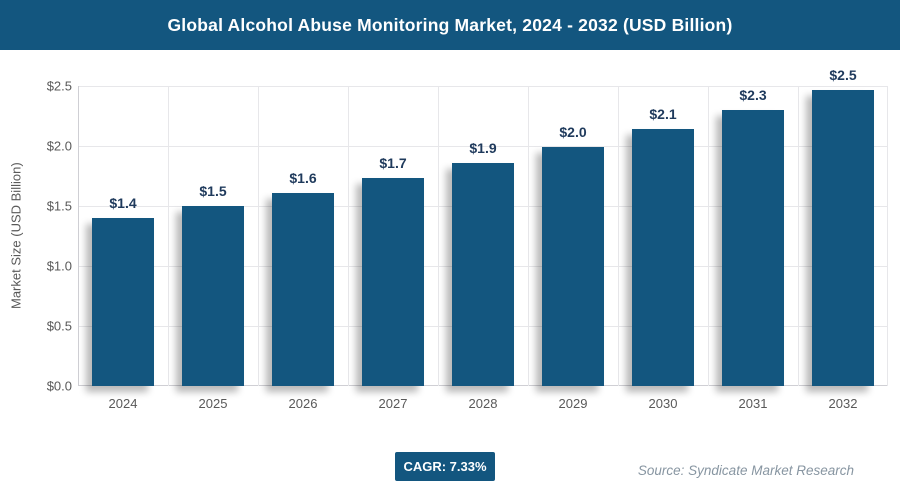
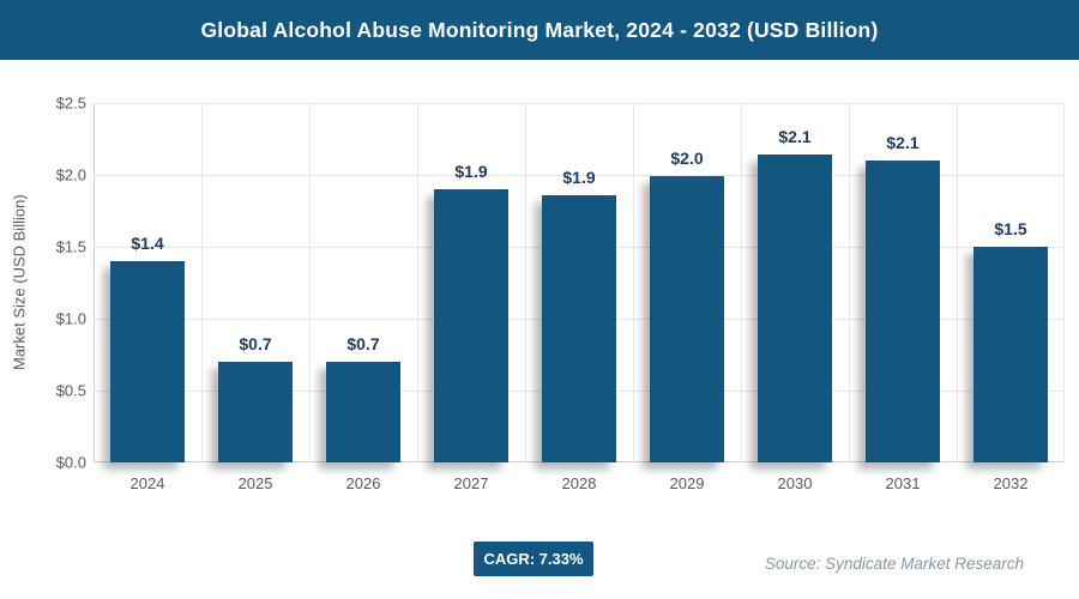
2025: $1.5 -> $0.7
2026: $1.6 -> $0.7
2027: $1.7 -> $1.9
2031: $2.3 -> $2.1
2032: $2.5 -> $1.5
